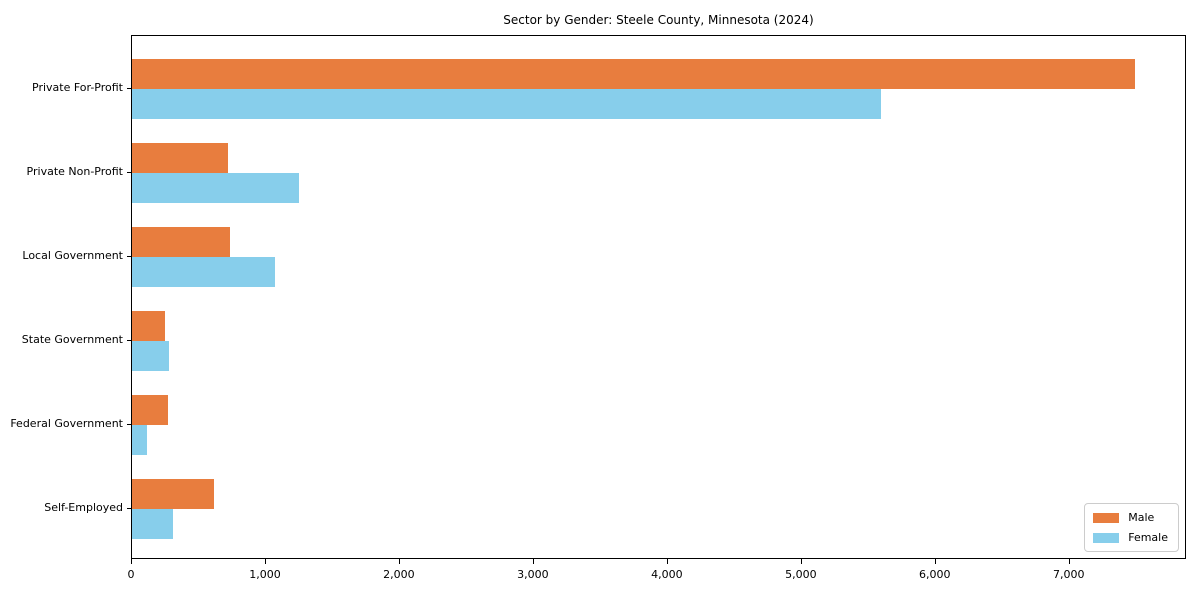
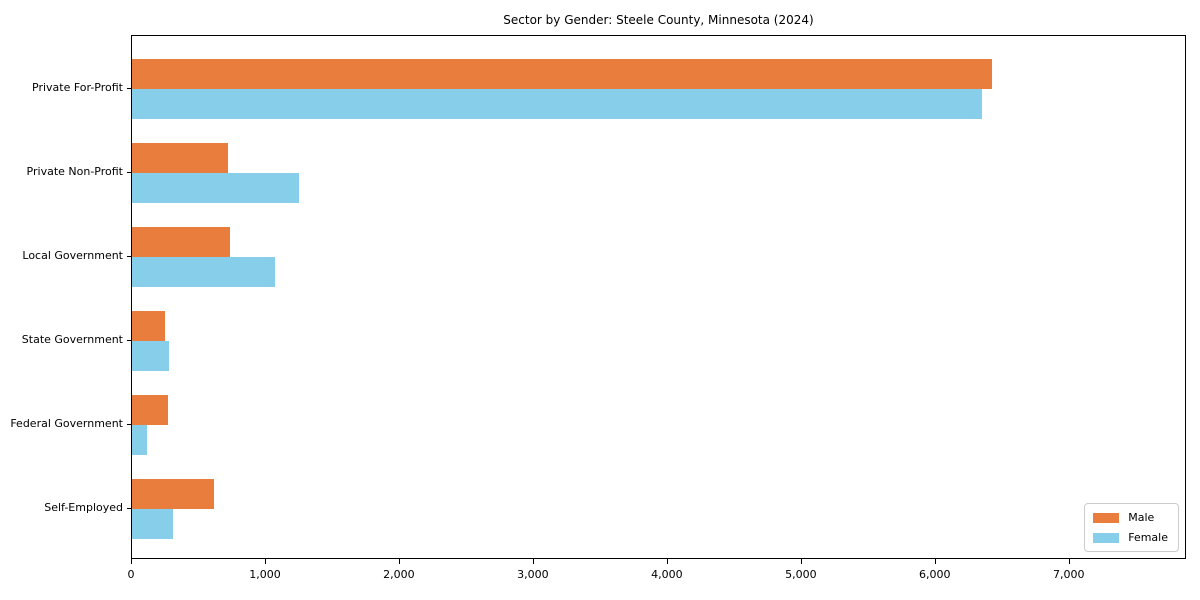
Male/Private For-Profit: 7500 -> 6430
Female/Private For-Profit: 5600 -> 6360
